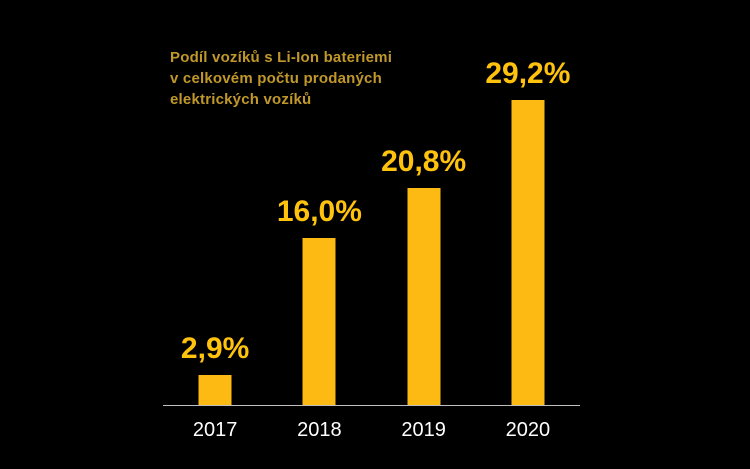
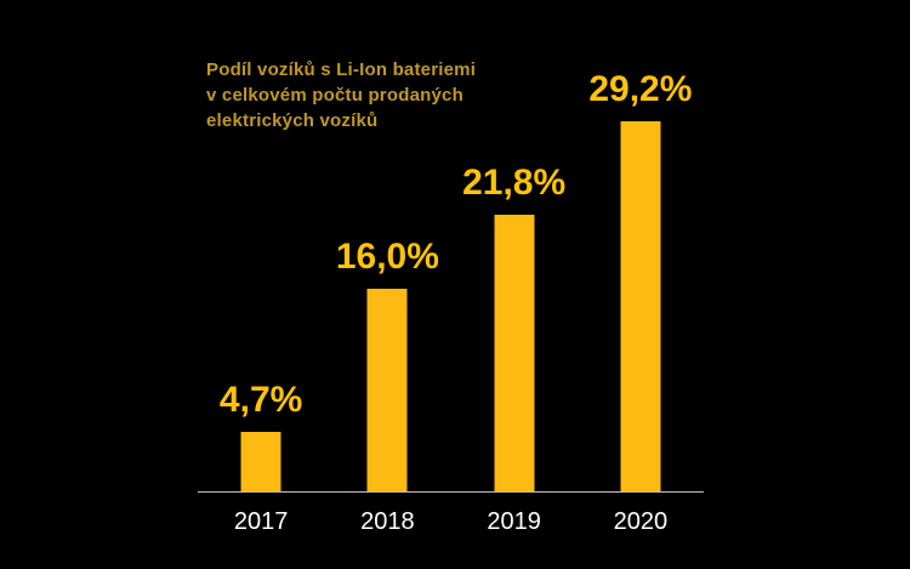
2017: 2,9% -> 4,7%
2019: 20,8% -> 21,8%
